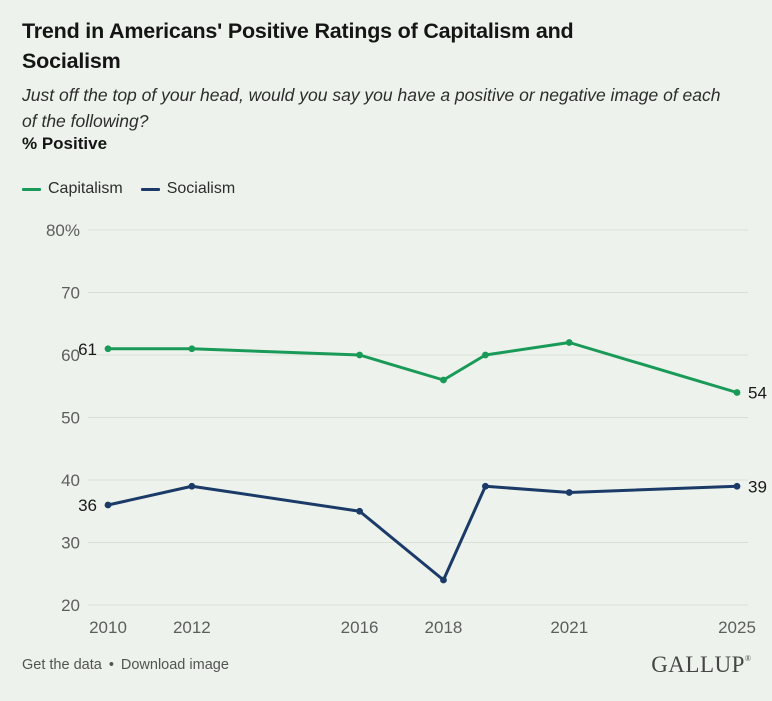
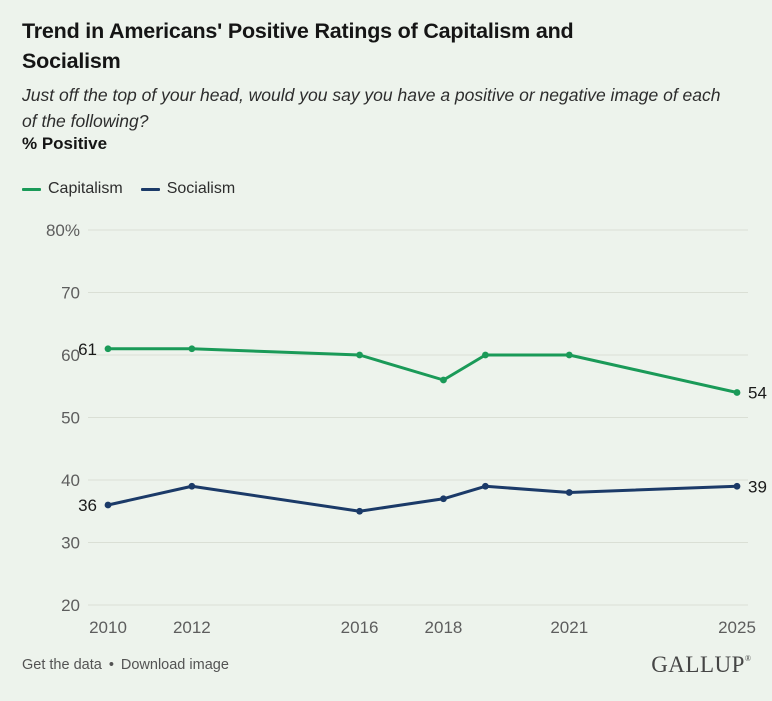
Socialism/2018: 24% -> 37%
Capitalism/2021: 62% -> 60%
